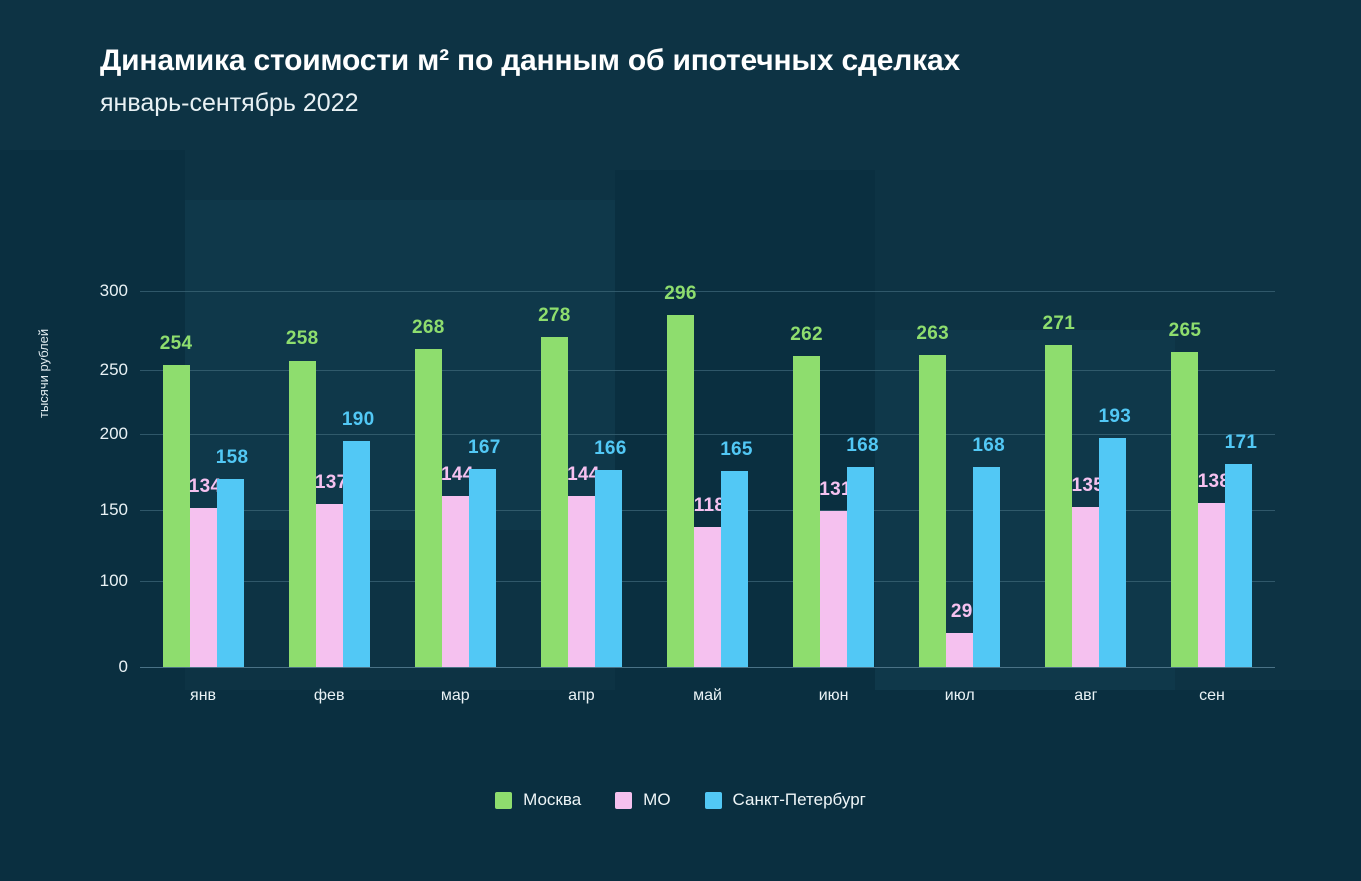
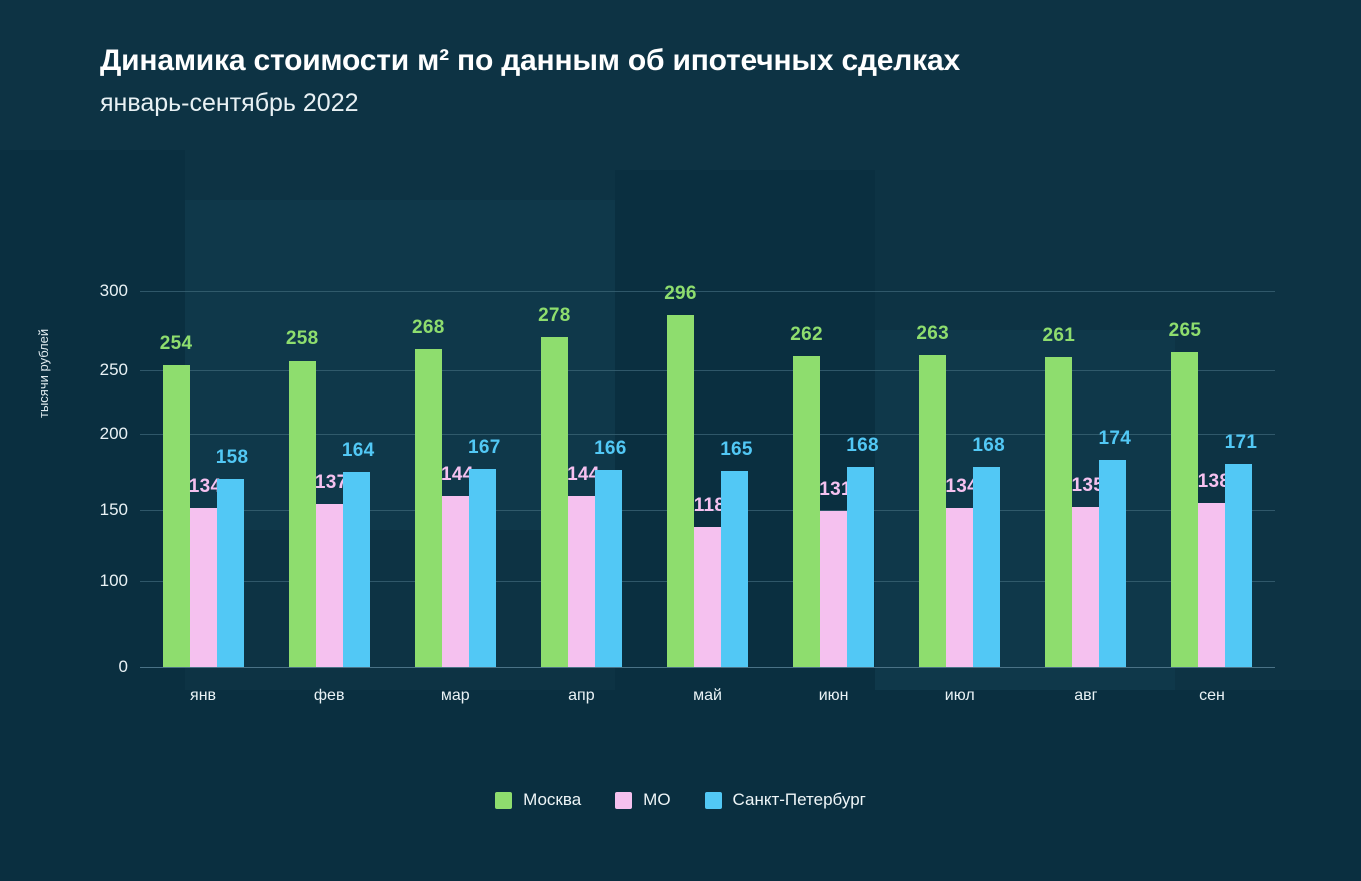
Санкт-Петербург/фев: 190 -> 164
МО/июл: 29 -> 134
Москва/авг: 271 -> 261
Санкт-Петербург/авг: 193 -> 174
